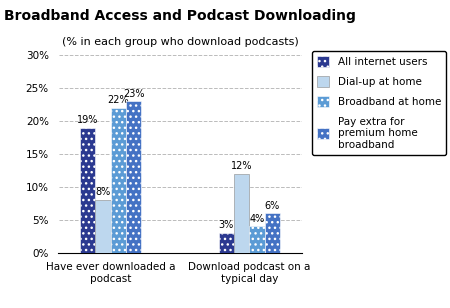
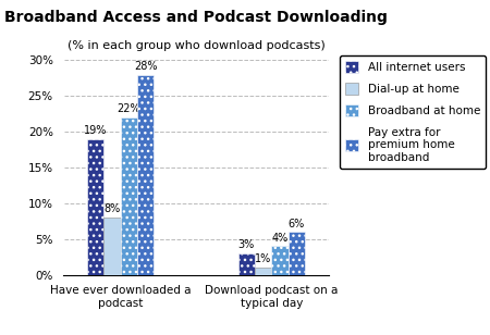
Pay extra for premium home broadband/Have ever downloaded a podcast: 23% -> 28%
Dial-up at home/Download podcast on a typical day: 12% -> 1%
